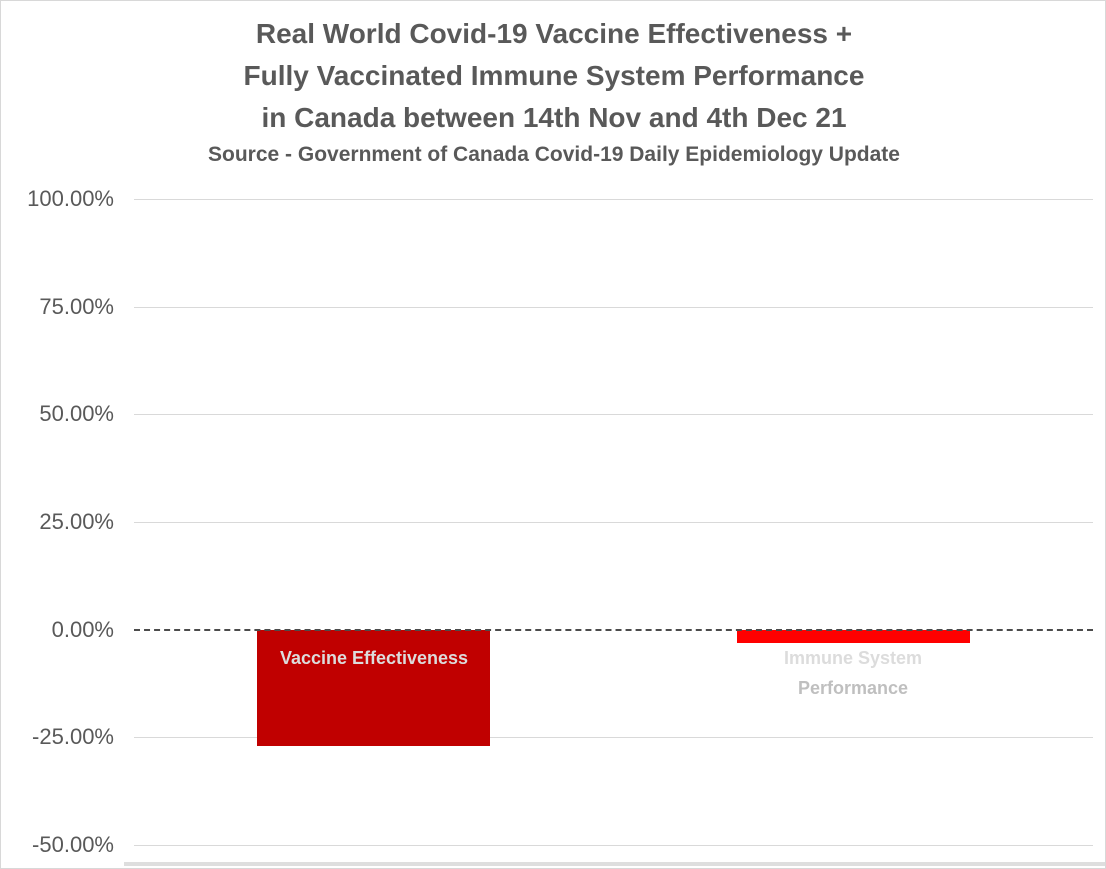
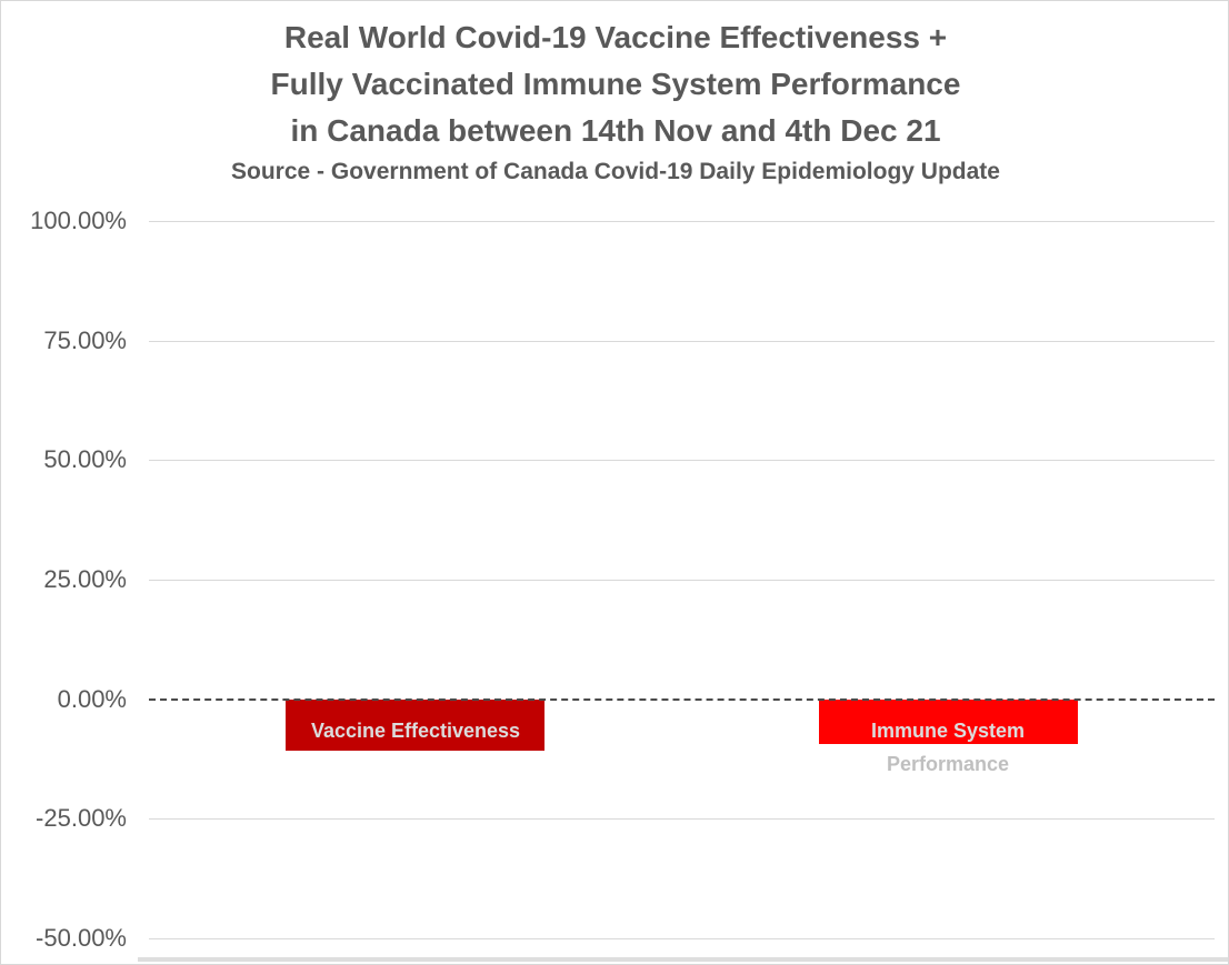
Vaccine Effectiveness: -27% -> -11%
Immune System Performance: -3% -> -9%
